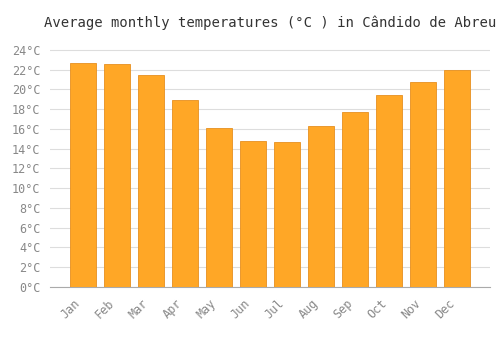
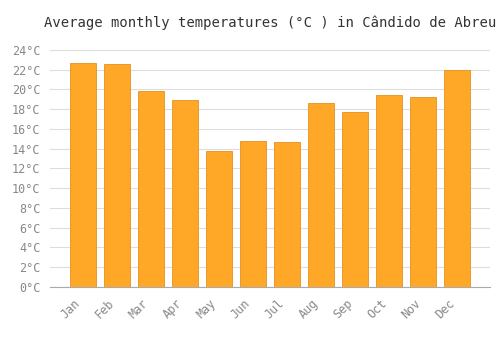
Mar: 21.5°C -> 19.8°C
May: 16.1°C -> 13.8°C
Aug: 16.3°C -> 18.6°C
Nov: 20.7°C -> 19.2°C
